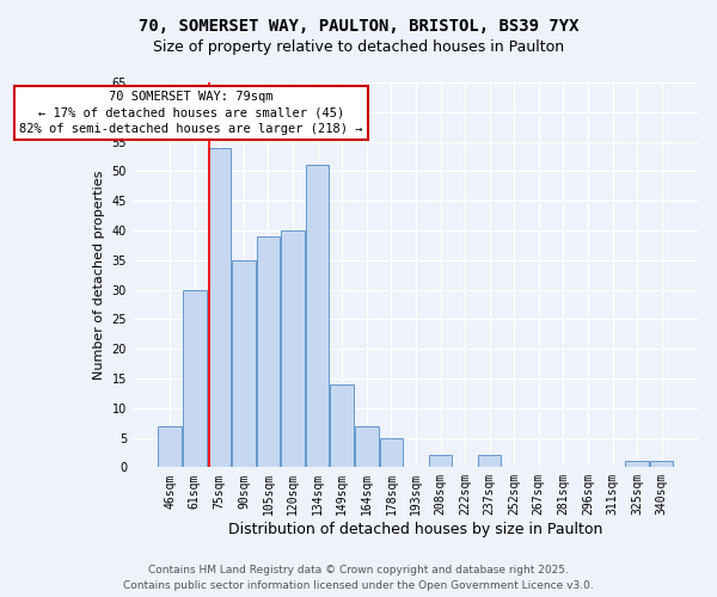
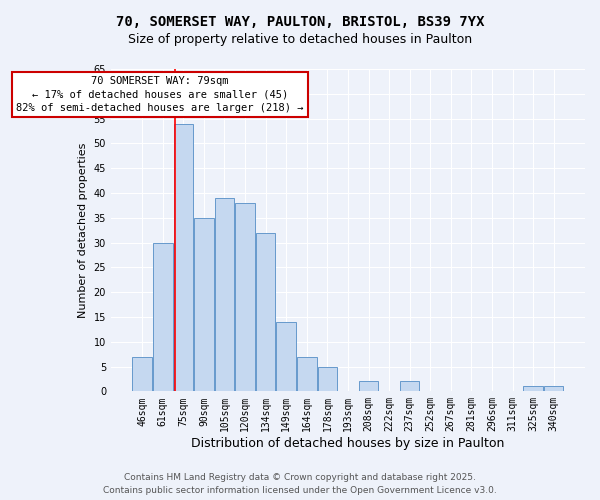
120sqm: 40 -> 38
134sqm: 51 -> 32
